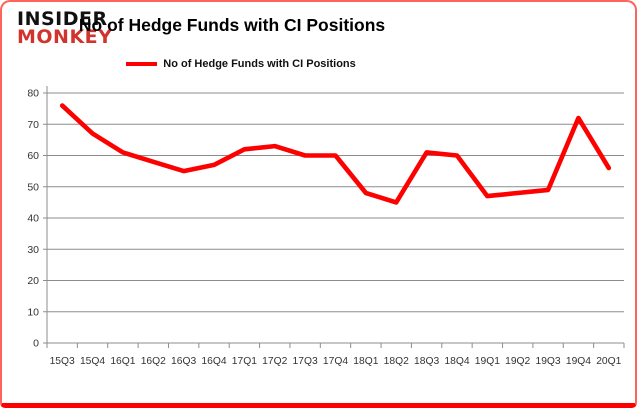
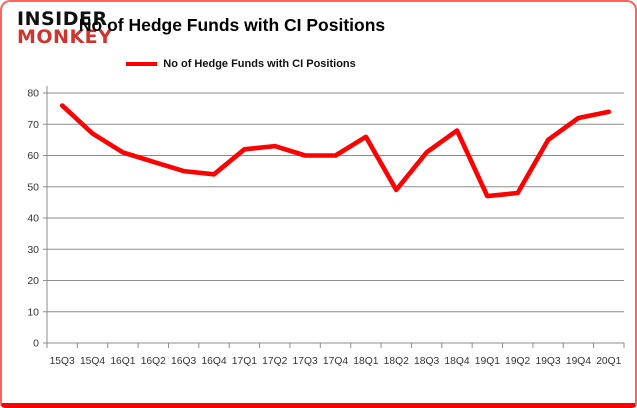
16Q4: 57 -> 54
18Q1: 48 -> 66
18Q2: 45 -> 49
18Q4: 60 -> 68
19Q3: 49 -> 65
20Q1: 56 -> 74
